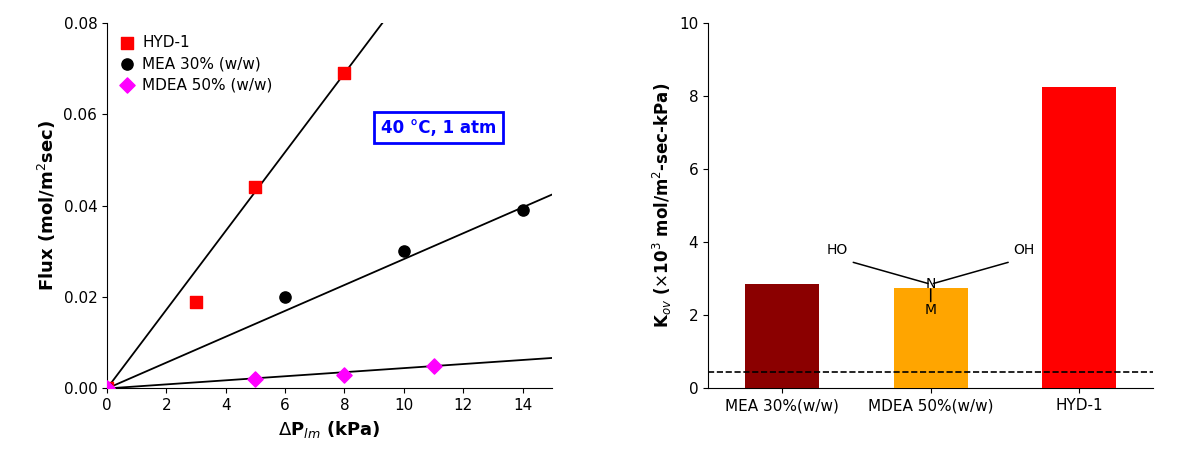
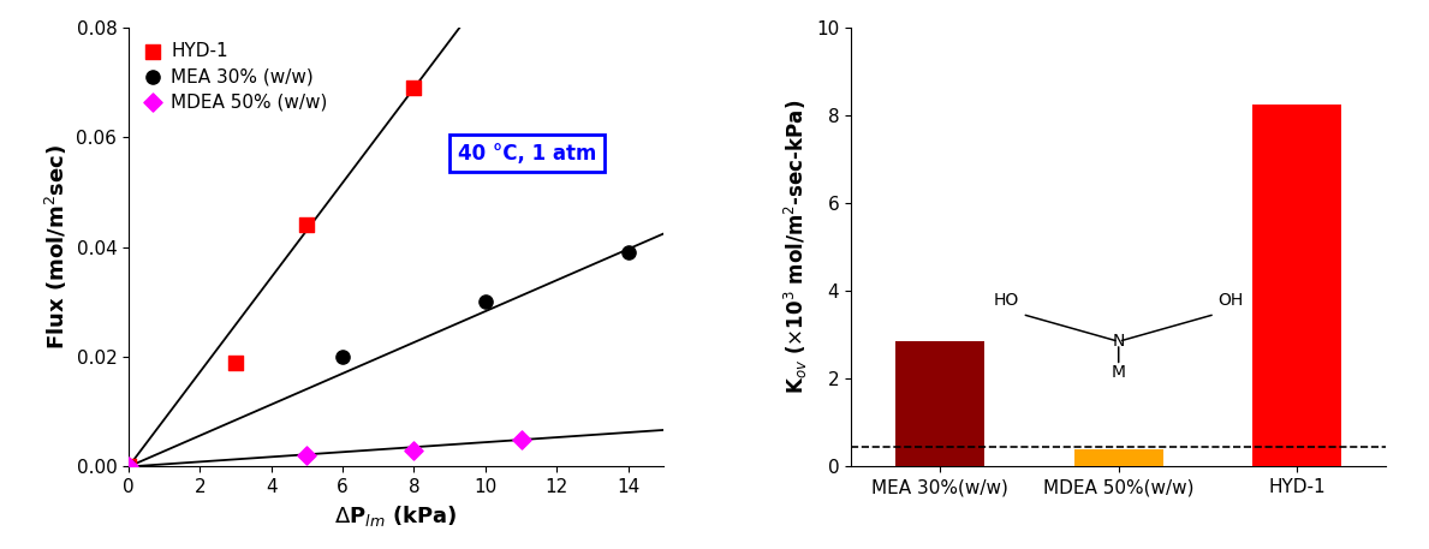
MDEA 50%(w/w): 2.75 -> 0.40
